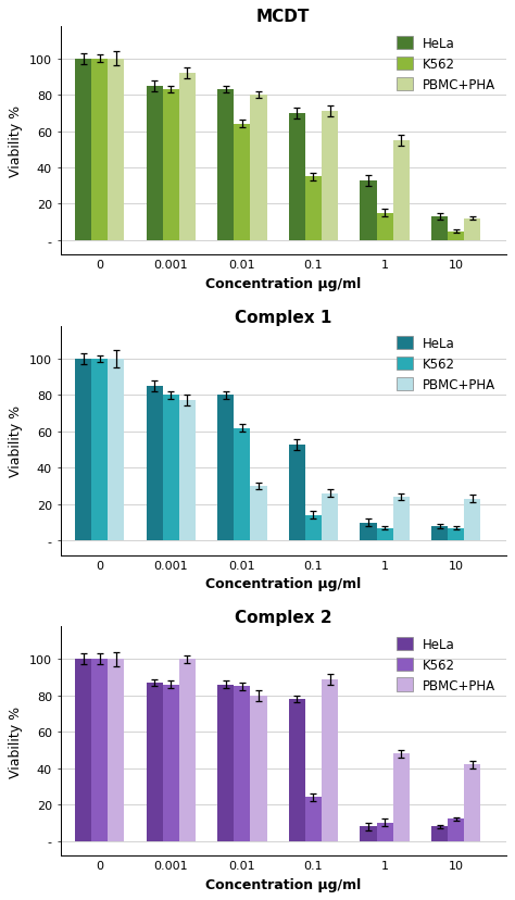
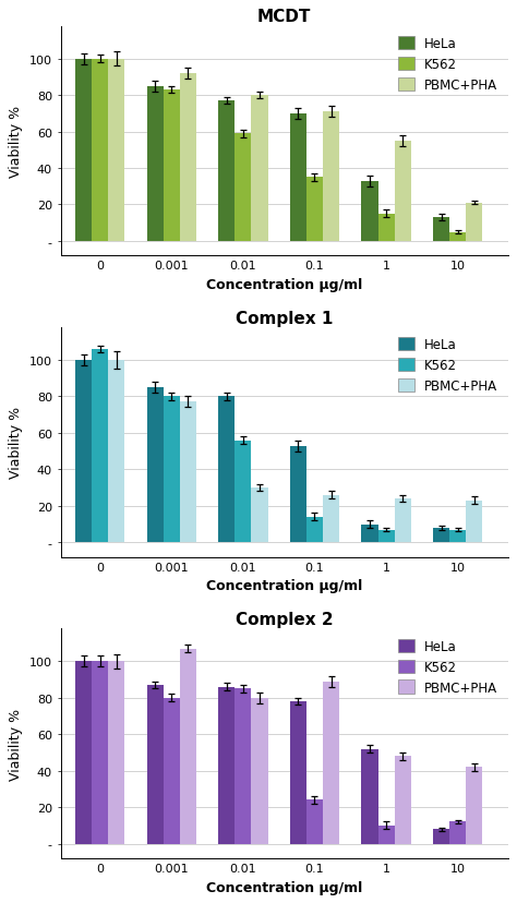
MCDT/HeLa/0.01: 83 -> 77
MCDT/K562/0.01: 64 -> 59
MCDT/PBMC+PHA/10: 12 -> 21
Complex 1/K562/0: 100 -> 106
Complex 1/K562/0.01: 62 -> 56
Complex 2/K562/0.001: 86 -> 80
Complex 2/PBMC+PHA/0.001: 100 -> 107
Complex 2/HeLa/1: 8 -> 52
